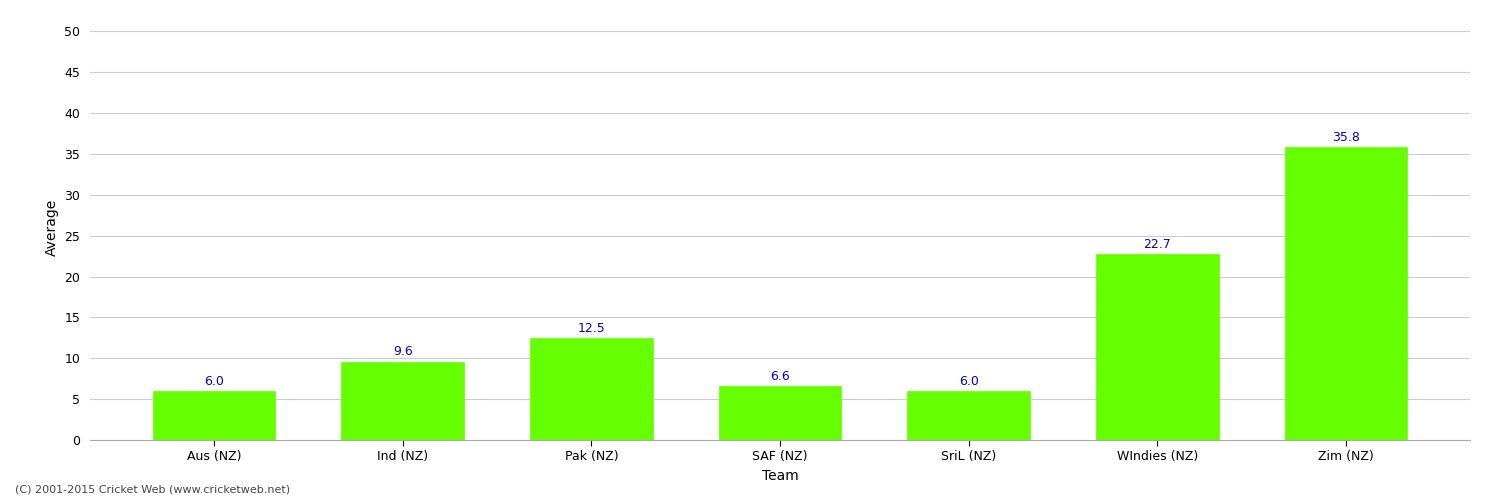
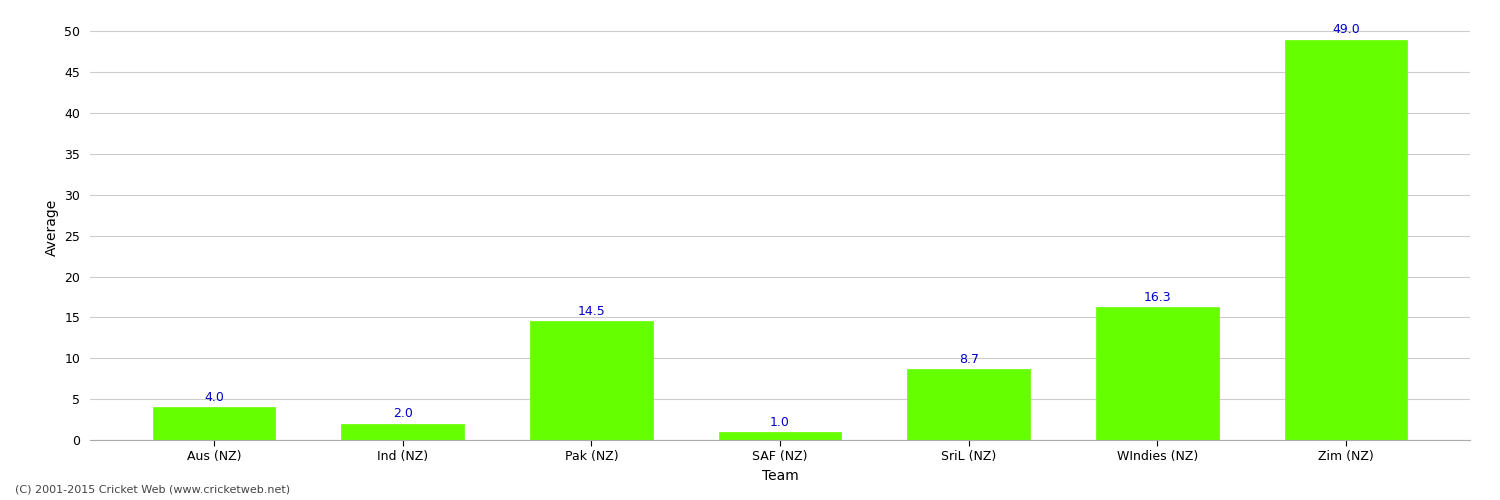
Aus (NZ): 6.0 -> 4.0
Ind (NZ): 9.6 -> 2.0
Pak (NZ): 12.5 -> 14.5
SAF (NZ): 6.6 -> 1.0
SriL (NZ): 6.0 -> 8.7
WIndies (NZ): 22.7 -> 16.3
Zim (NZ): 35.8 -> 49.0
